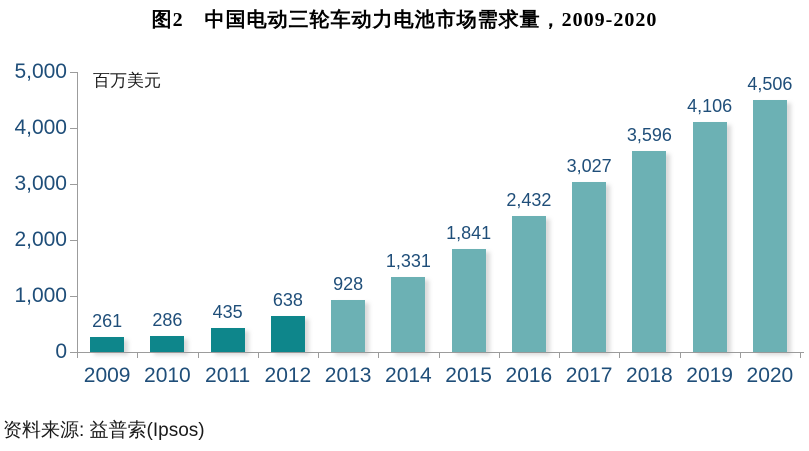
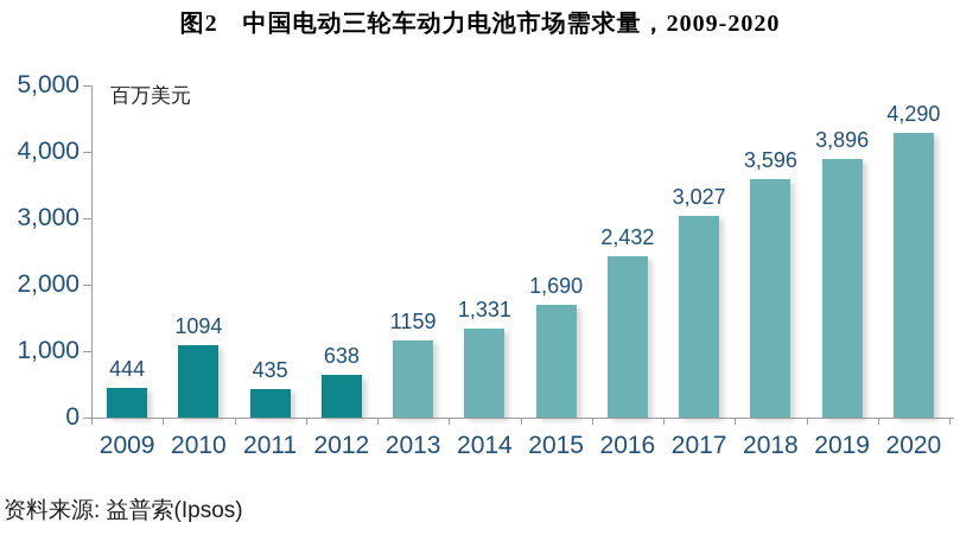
2009: 261 -> 444
2010: 286 -> 1094
2013: 928 -> 1159
2015: 1,841 -> 1,690
2019: 4,106 -> 3,896
2020: 4,506 -> 4,290
